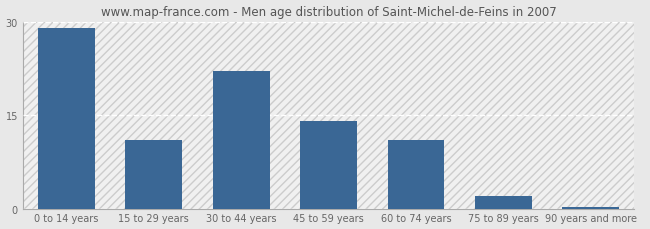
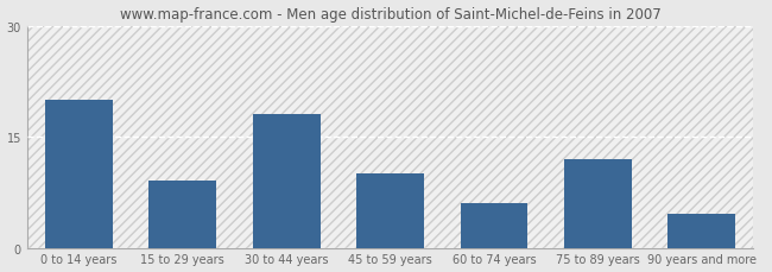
0 to 14 years: 29.0 -> 20.0
15 to 29 years: 11.0 -> 9.0
30 to 44 years: 22.0 -> 18.0
45 to 59 years: 14.0 -> 10.0
60 to 74 years: 11.0 -> 6.0
75 to 89 years: 2.0 -> 12.0
90 years and more: 0.3 -> 4.6
